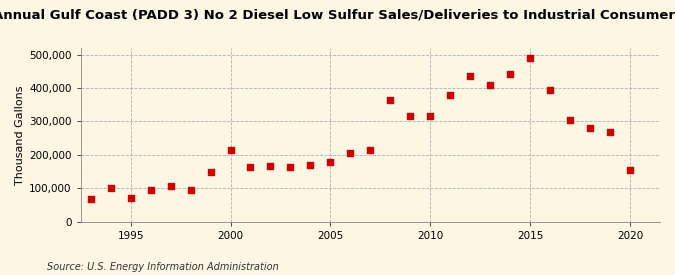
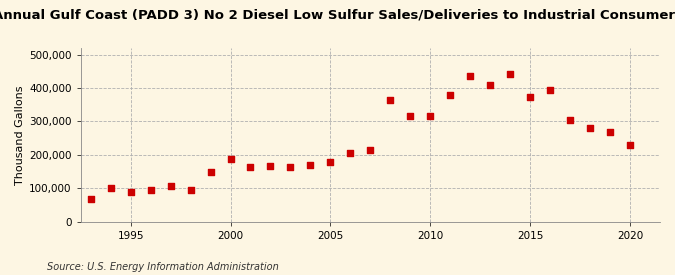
1995: 70,000 -> 88,000
2000: 215,000 -> 188,000
2015: 490,000 -> 372,000
2020: 155,000 -> 229,000
